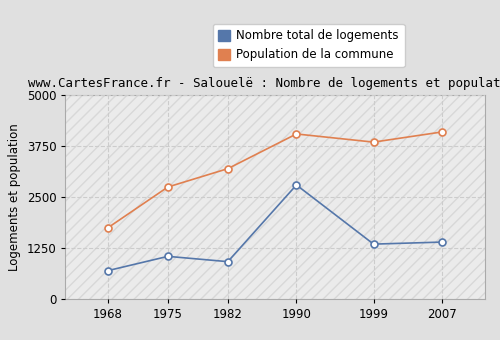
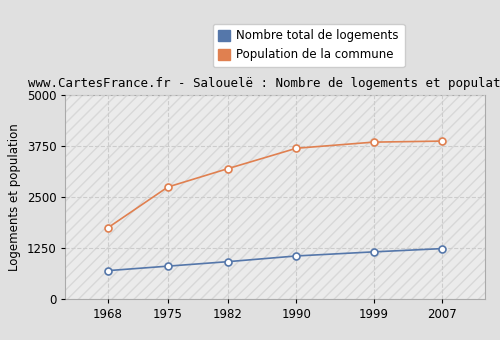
Nombre total de logements/1975: 1050 -> 810
Nombre total de logements/1990: 2800 -> 1060
Population de la commune/1990: 4050 -> 3700
Nombre total de logements/1999: 1350 -> 1160
Nombre total de logements/2007: 1400 -> 1240
Population de la commune/2007: 4100 -> 3880
